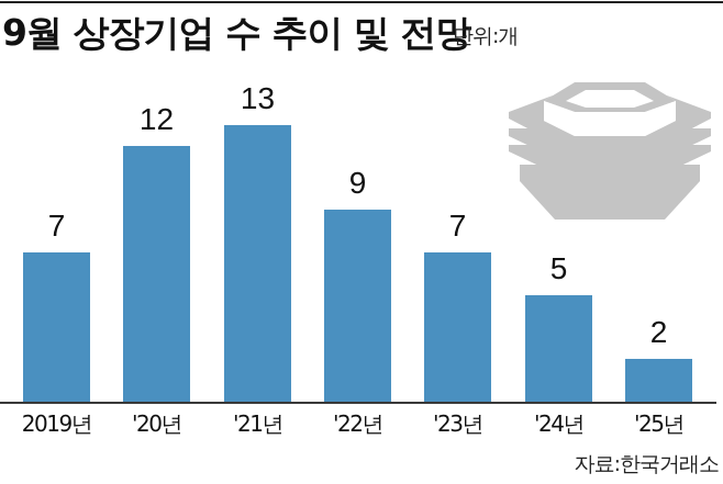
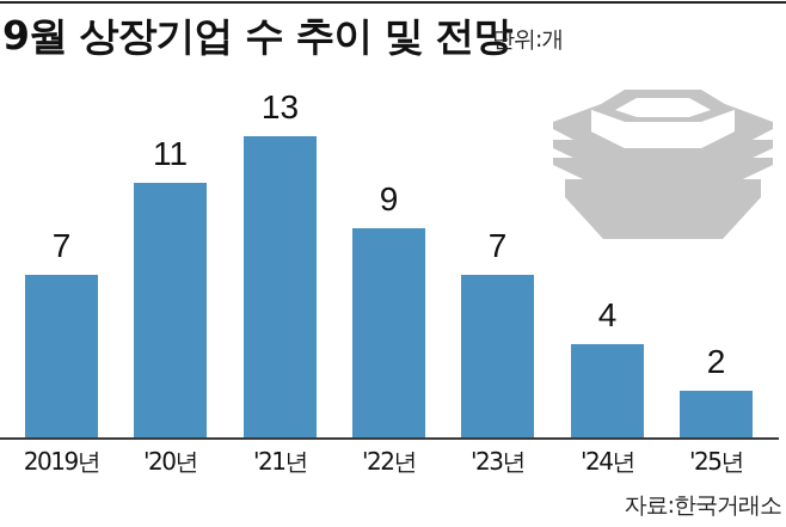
'20년: 12 -> 11
'24년: 5 -> 4
